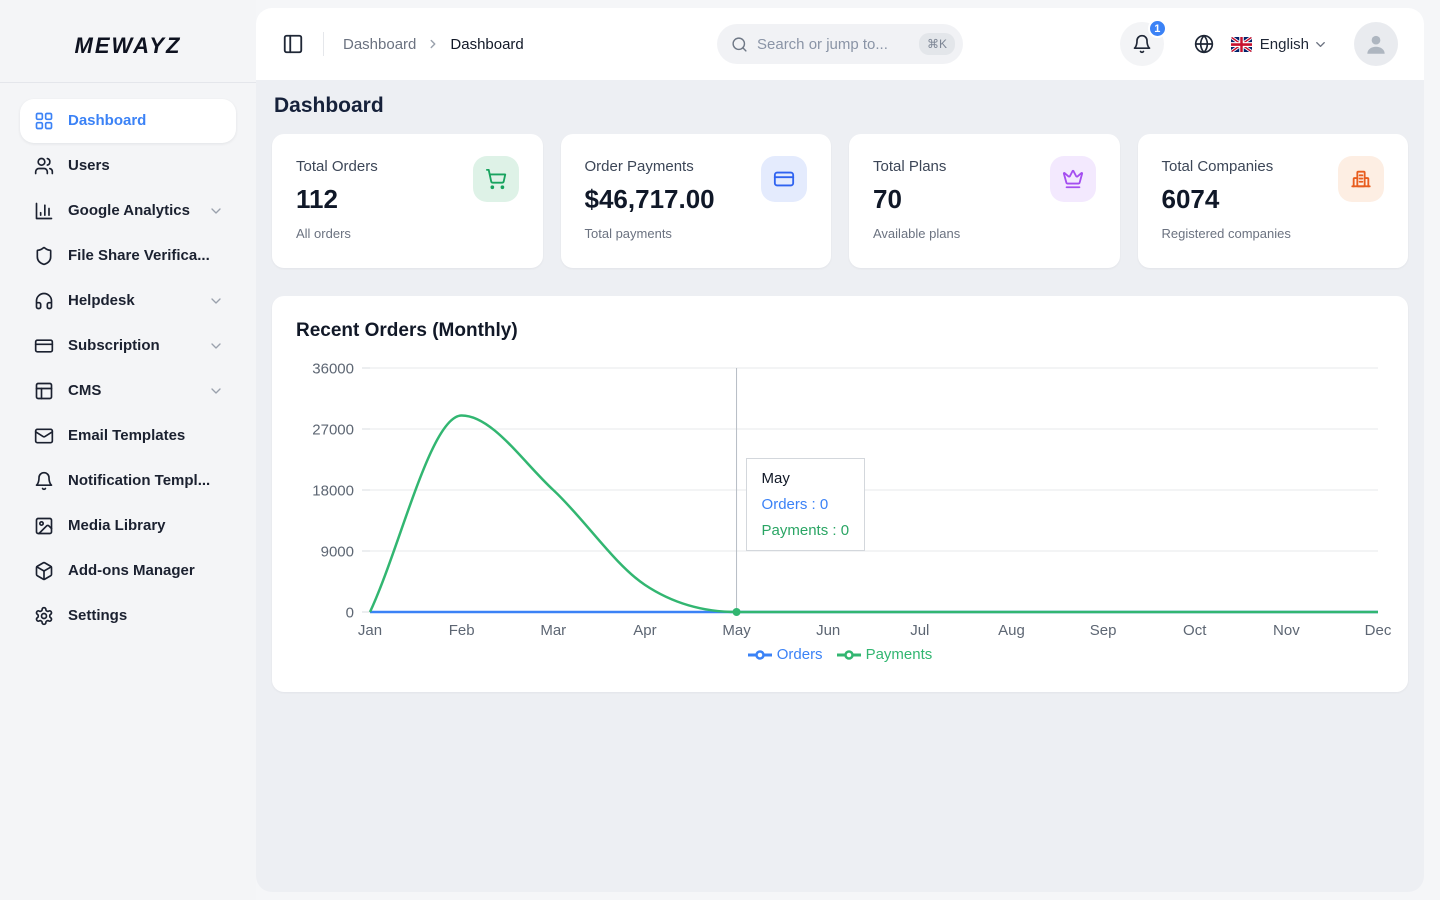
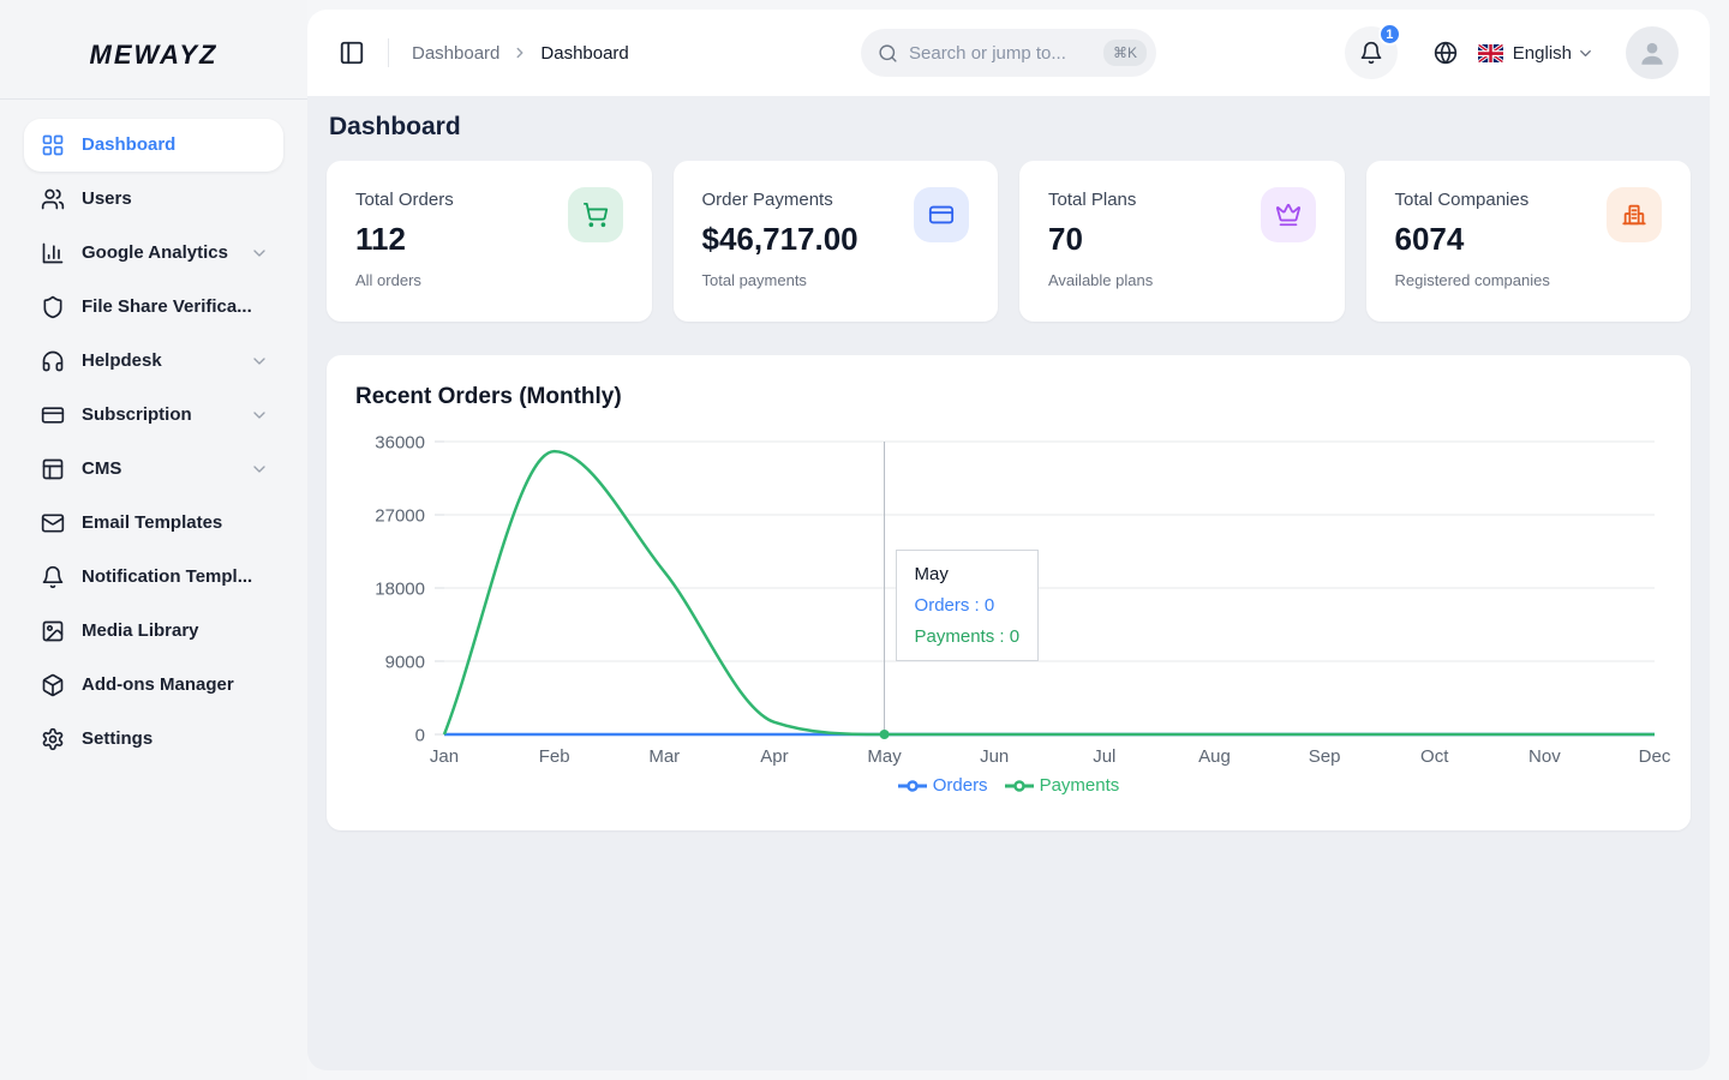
Payments/Feb: 29000 -> 35000
Payments/Mar: 18000 -> 20000
Payments/Apr: 4000 -> 2000
